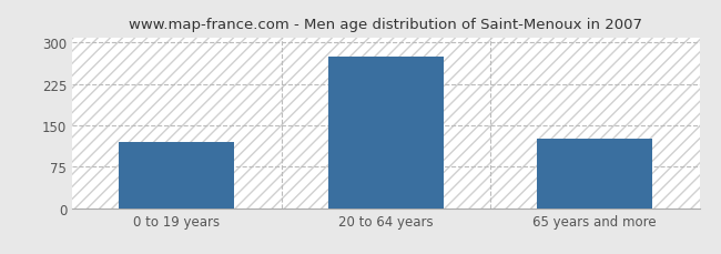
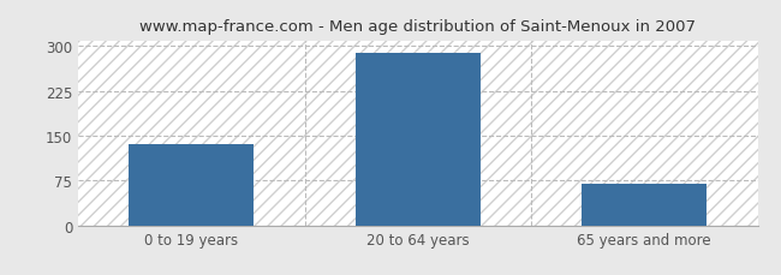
0 to 19 years: 120 -> 135
20 to 64 years: 275 -> 288
65 years and more: 125 -> 70
